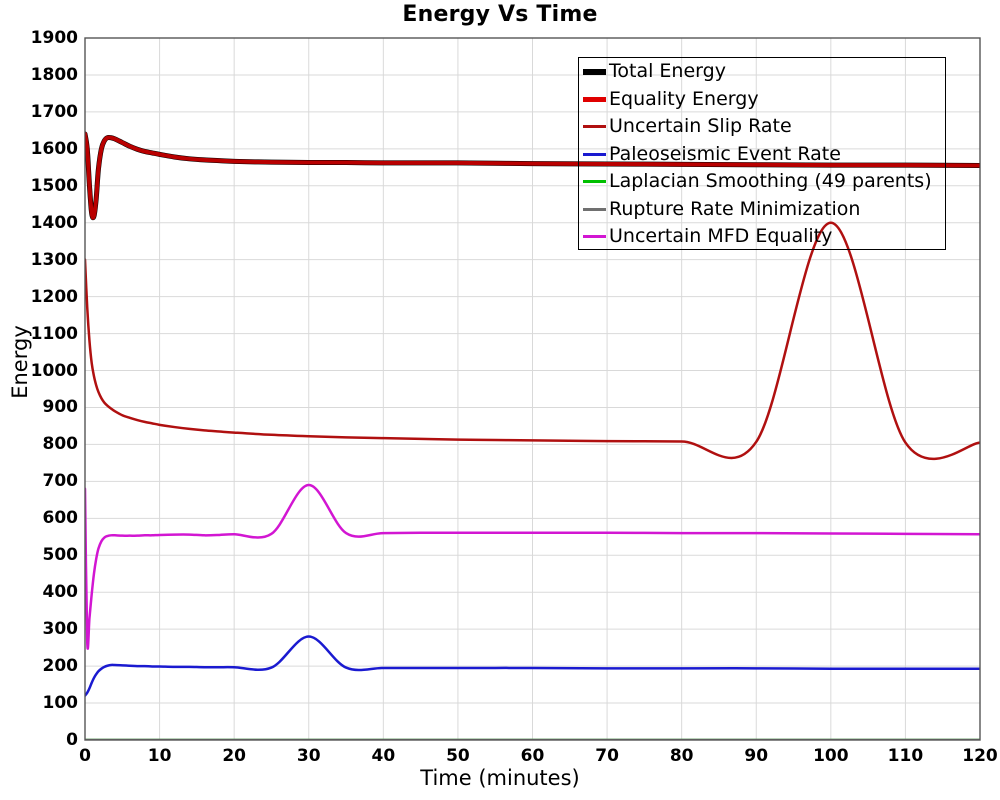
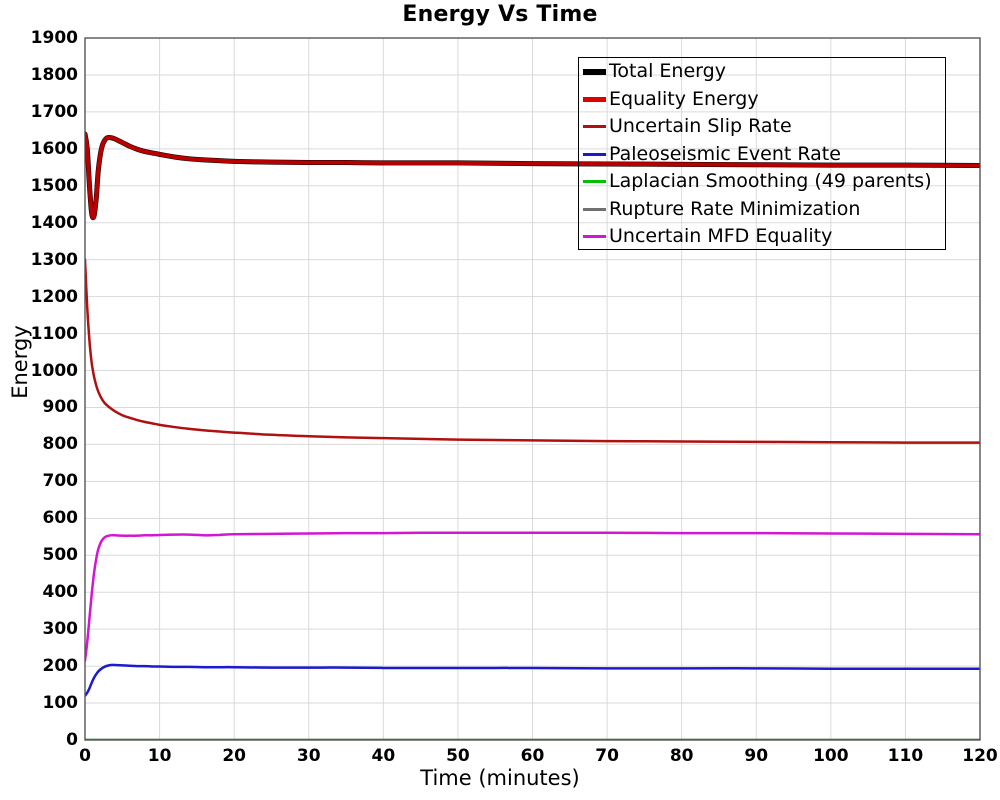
Uncertain MFD Equality/0: 680 -> 220
Paleoseismic Event Rate/30: 280 -> 200
Uncertain MFD Equality/30: 690 -> 560
Uncertain Slip Rate/100: 1400 -> 810
